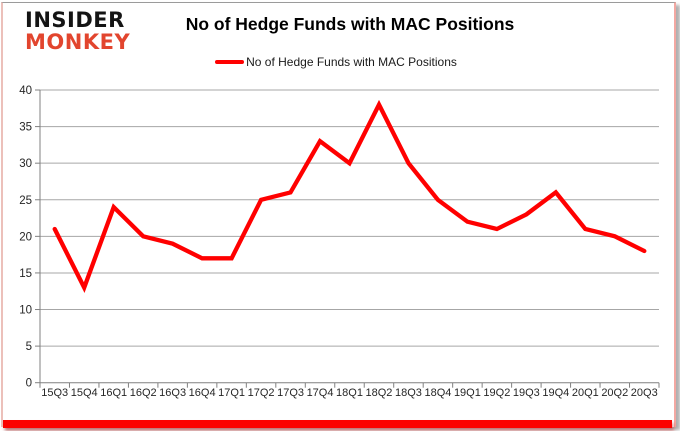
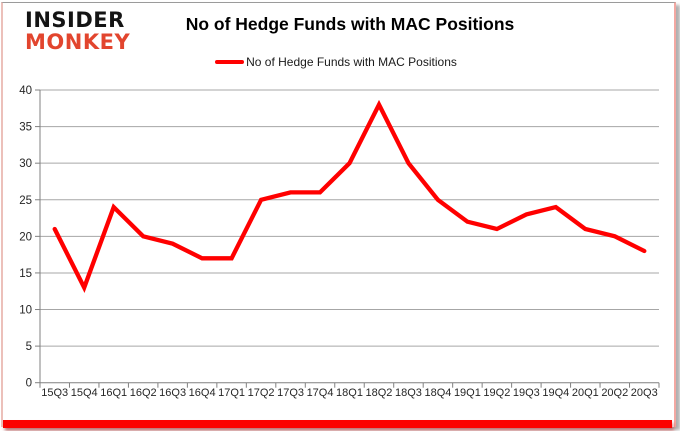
17Q4: 33 -> 26
19Q4: 26 -> 24
